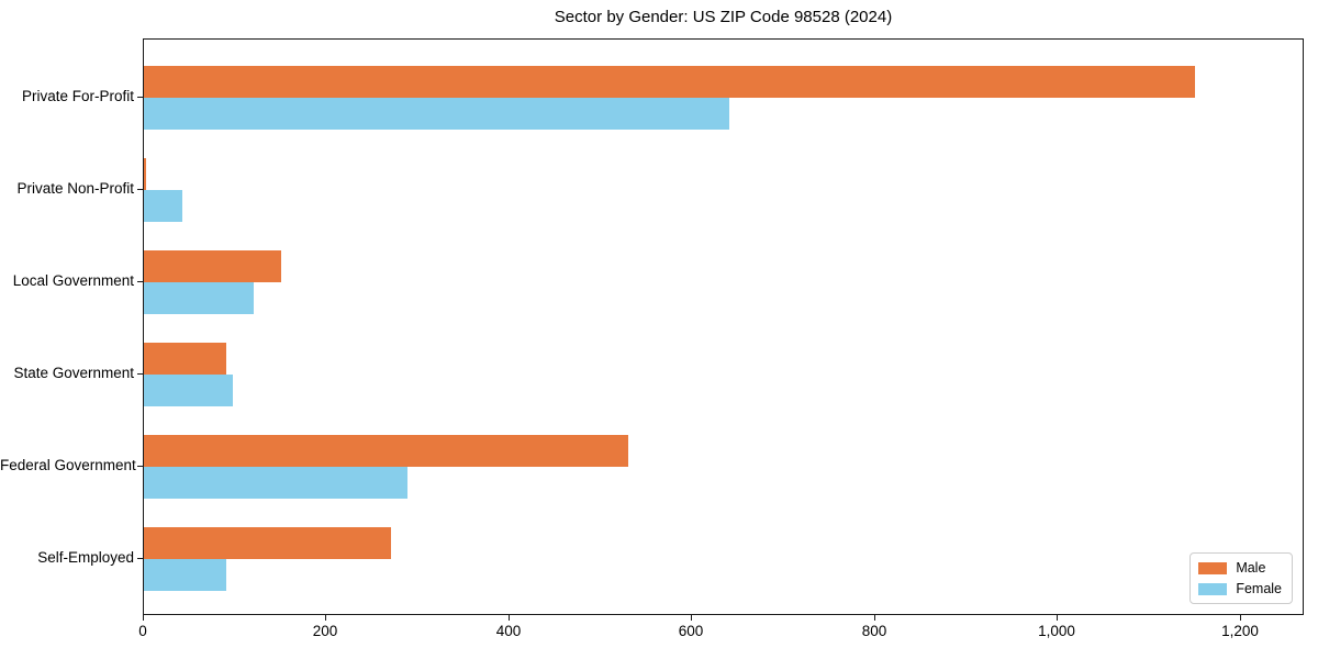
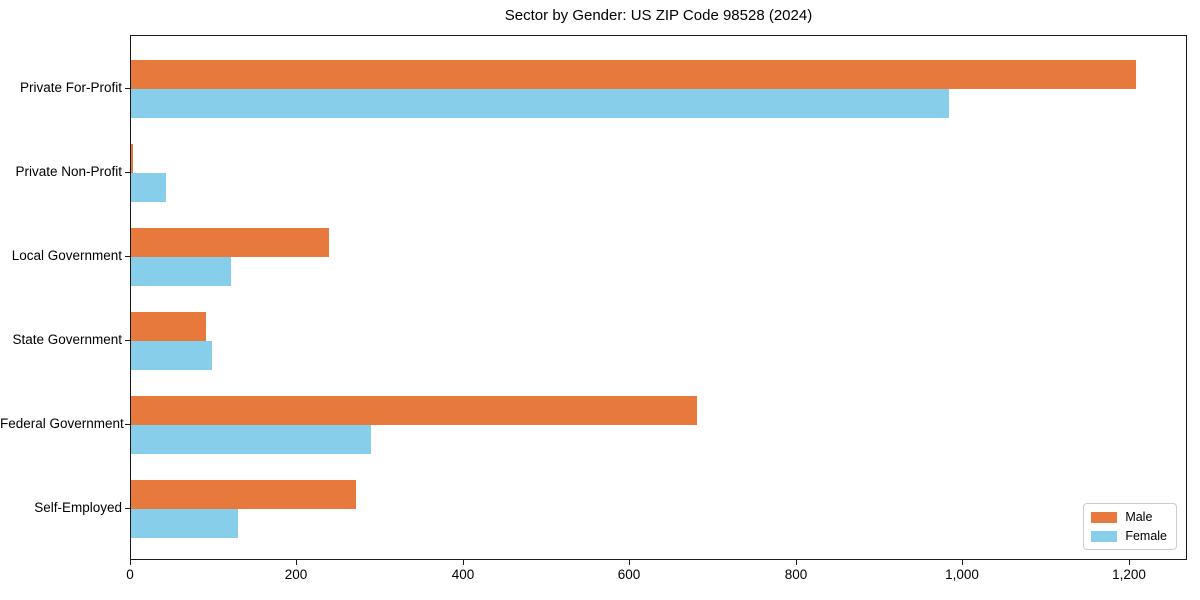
Male/Private For-Profit: 1150 -> 1210
Female/Private For-Profit: 640 -> 980
Male/Local Government: 150 -> 240
Male/Federal Government: 530 -> 680
Female/Self-Employed: 90 -> 130
